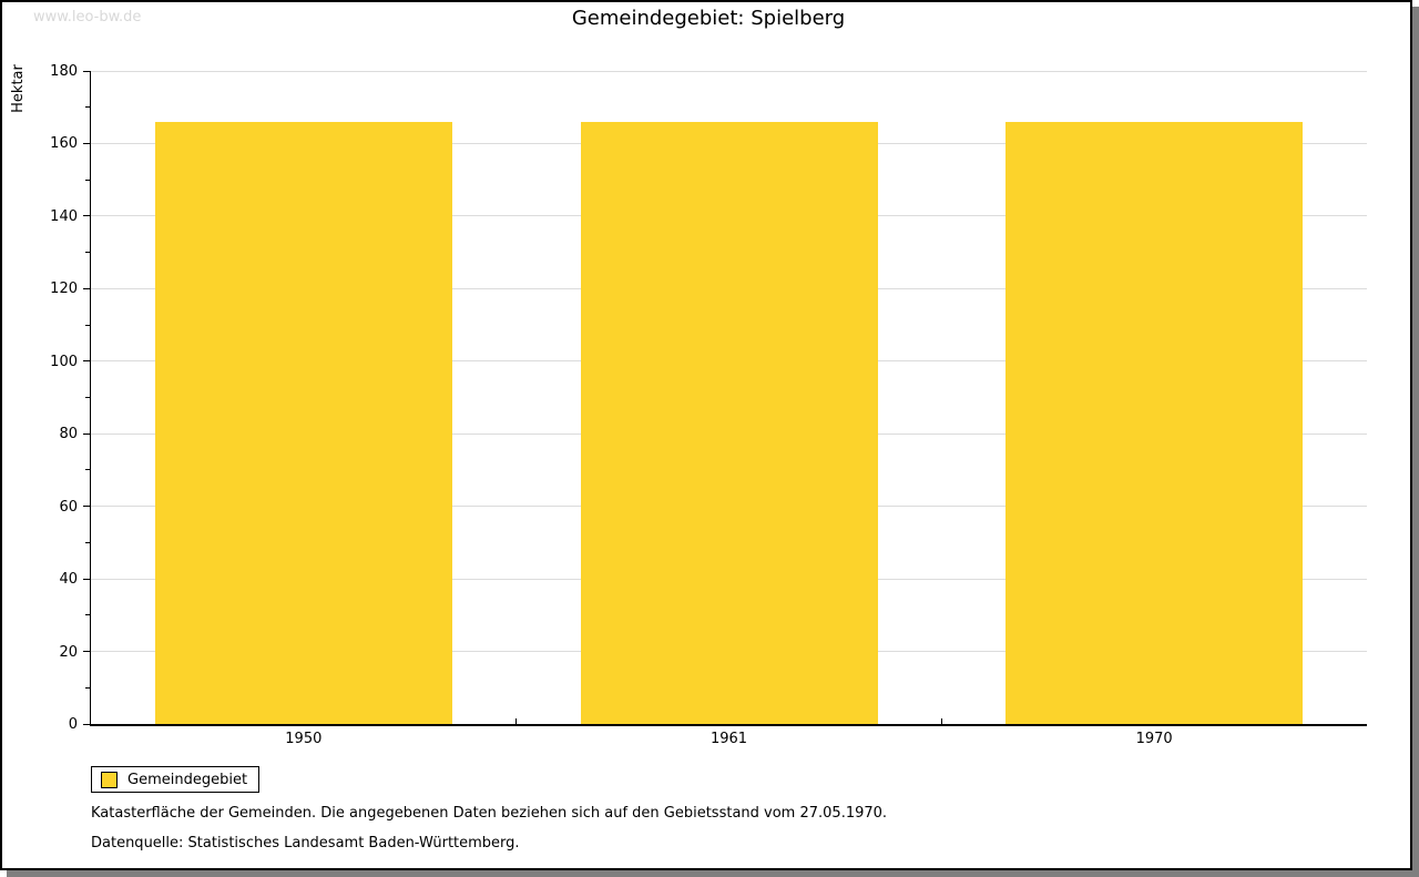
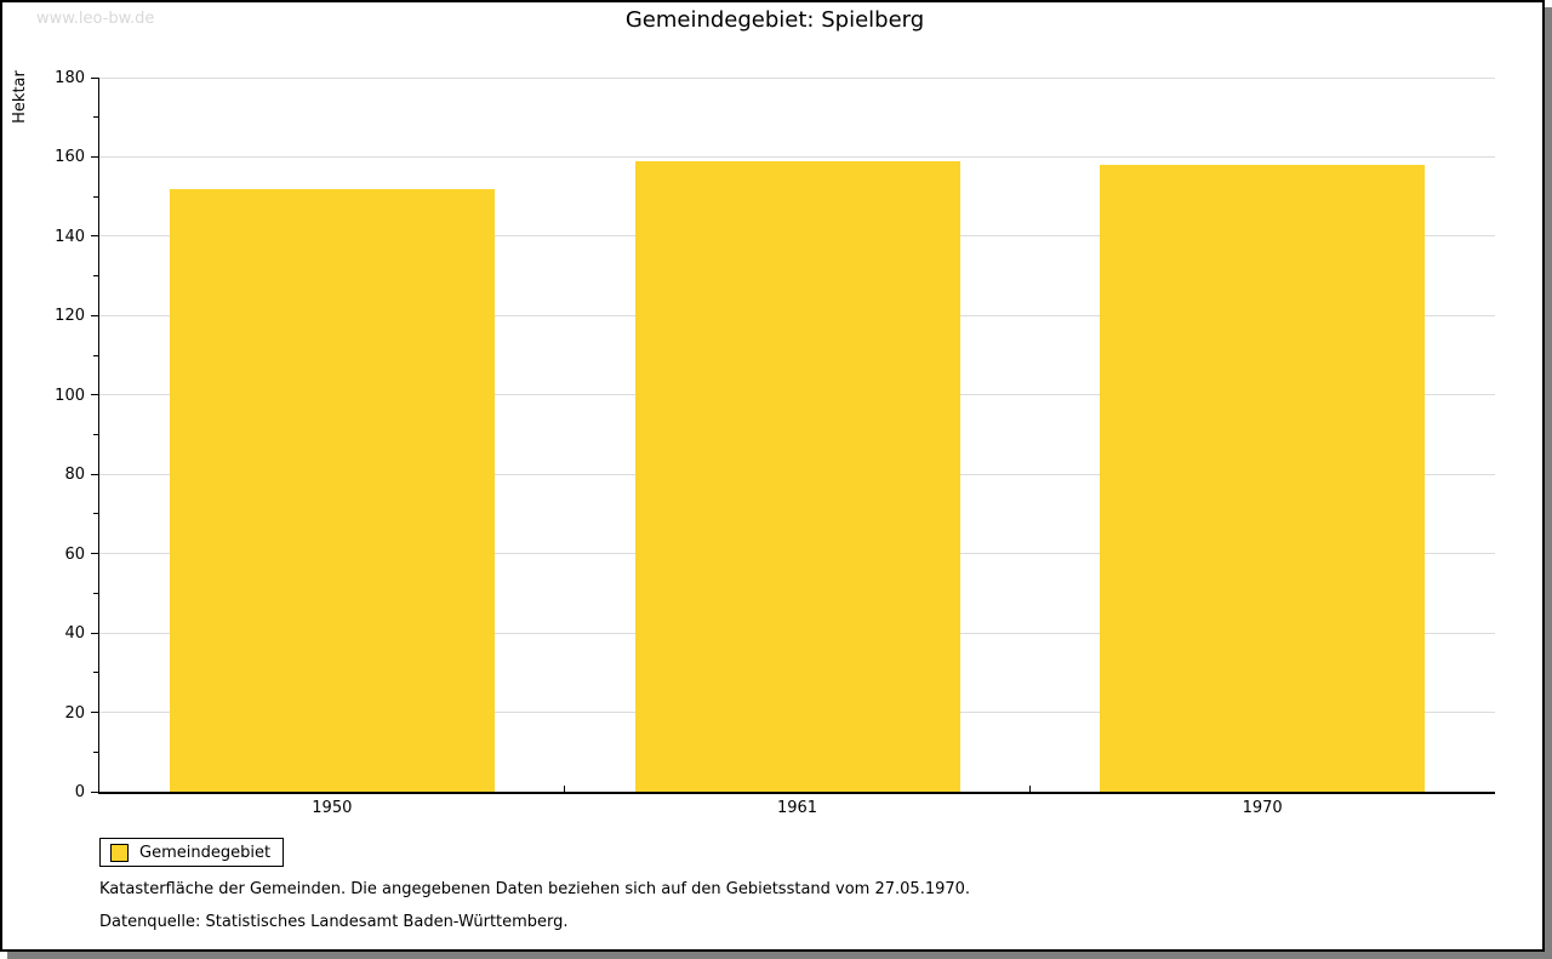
1950: 166 -> 152
1961: 166 -> 159
1970: 166 -> 158
